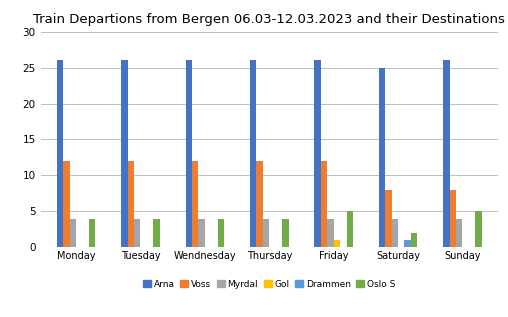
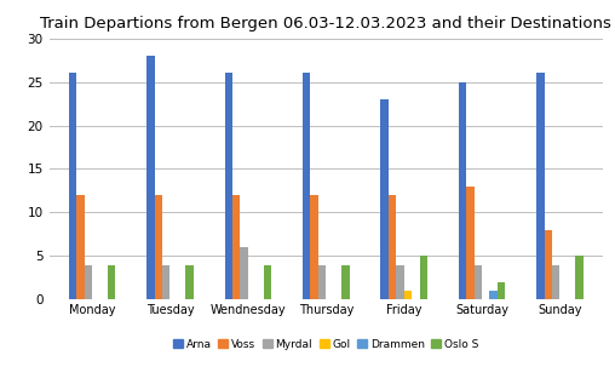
Arna/Tuesday: 26 -> 28
Myrdal/Wendnesday: 4 -> 6
Arna/Friday: 26 -> 23
Voss/Saturday: 8 -> 13
